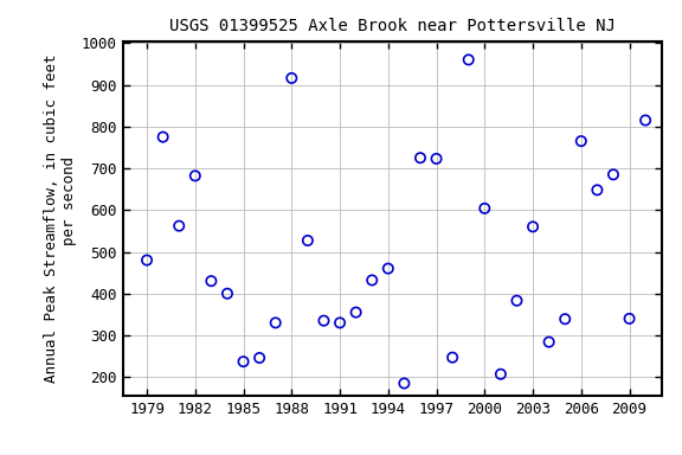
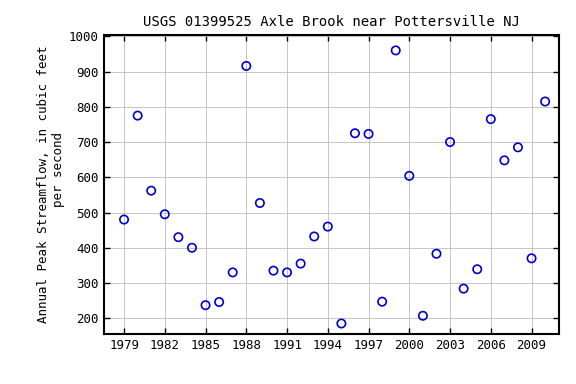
1982: 682 -> 495
2003: 560 -> 700
2009: 340 -> 370
